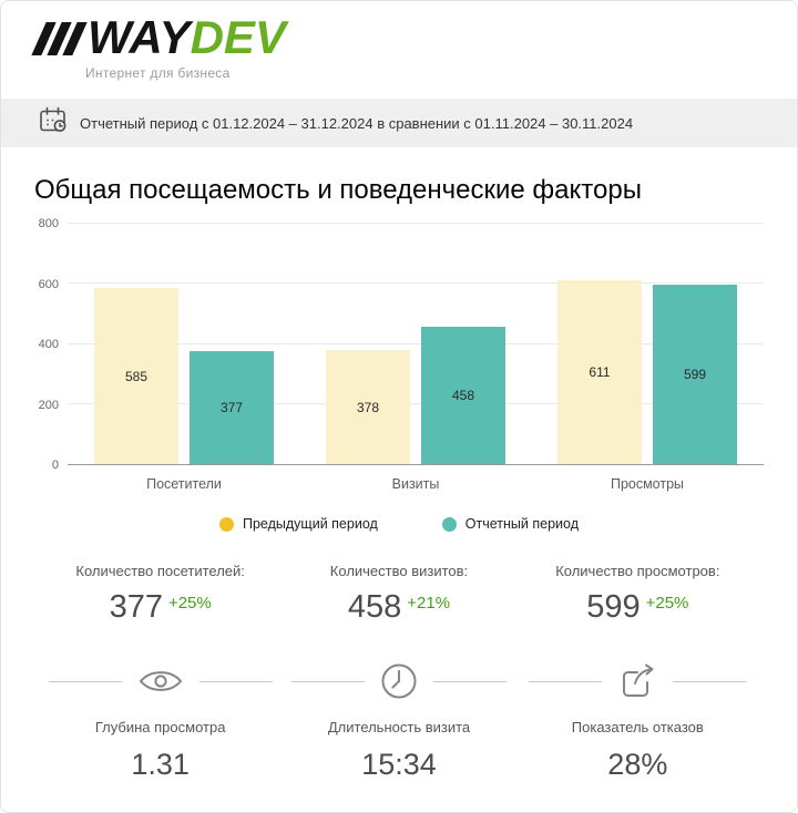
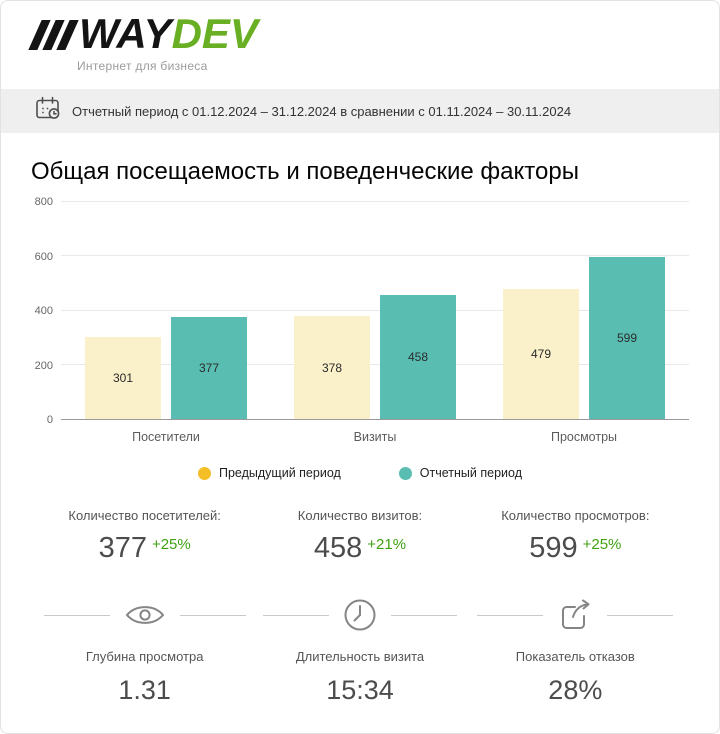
Предыдущий период/Посетители: 585 -> 301
Предыдущий период/Просмотры: 611 -> 479
